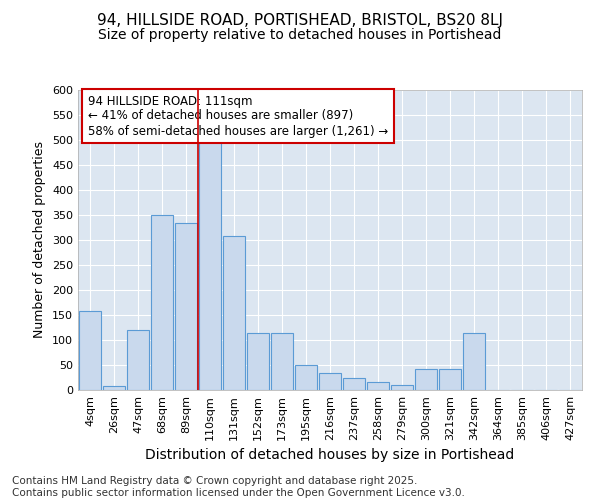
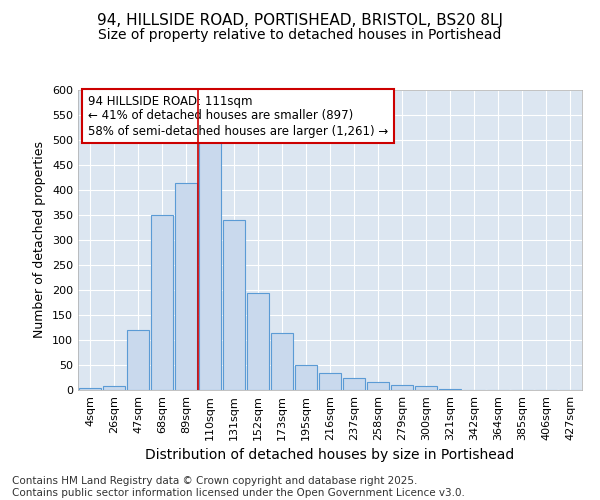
4sqm: 158 -> 4
89sqm: 334 -> 415
131sqm: 308 -> 340
152sqm: 114 -> 195
300sqm: 42 -> 8
321sqm: 42 -> 3
342sqm: 114 -> 1
